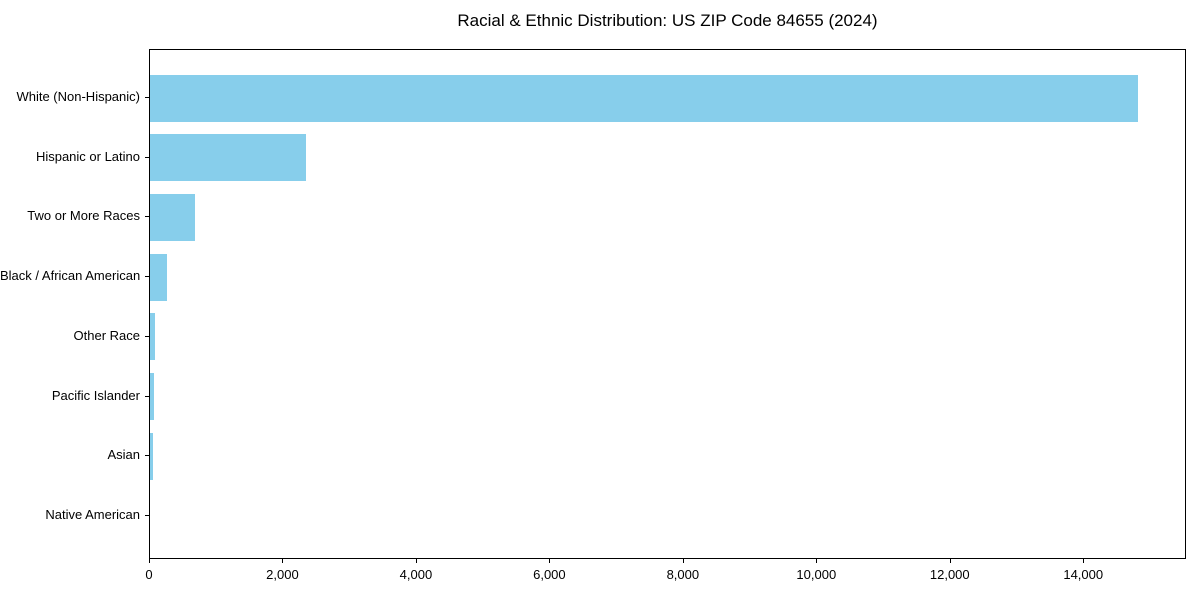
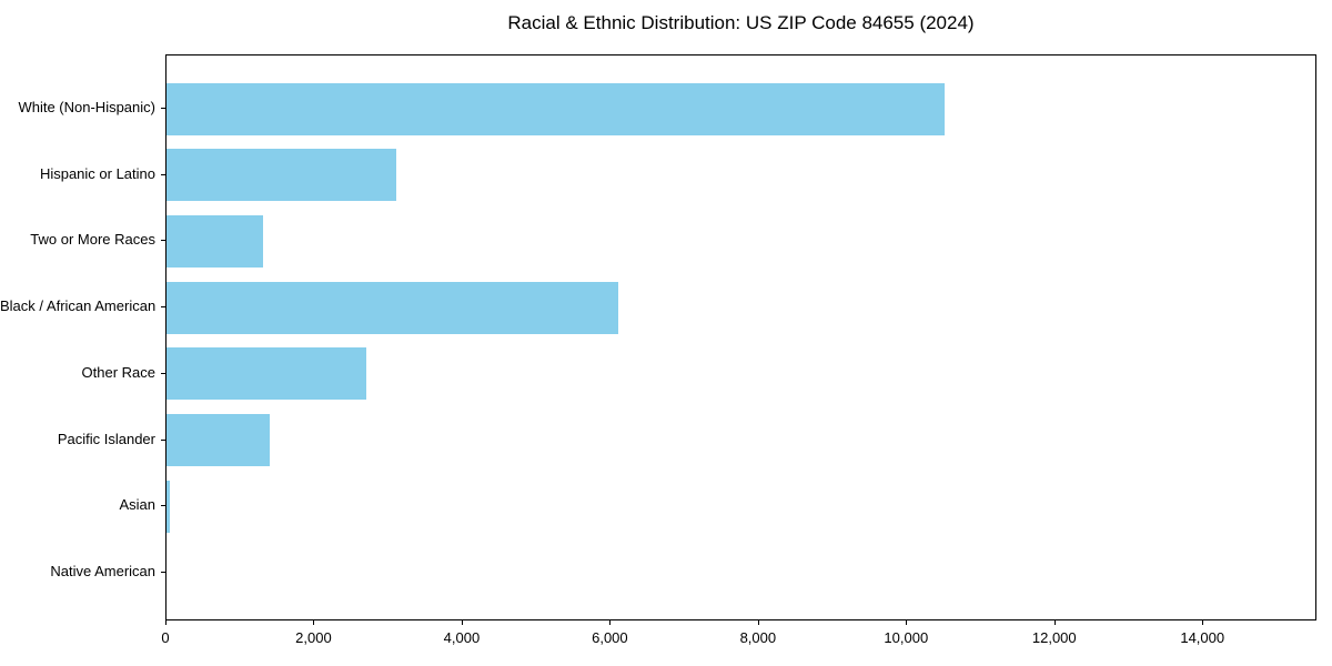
White (Non-Hispanic): 14800 -> 10500
Hispanic or Latino: 2300 -> 3100
Two or More Races: 700 -> 1300
Black / African American: 200 -> 6100
Other Race: 100 -> 2700
Pacific Islander: 100 -> 1400
